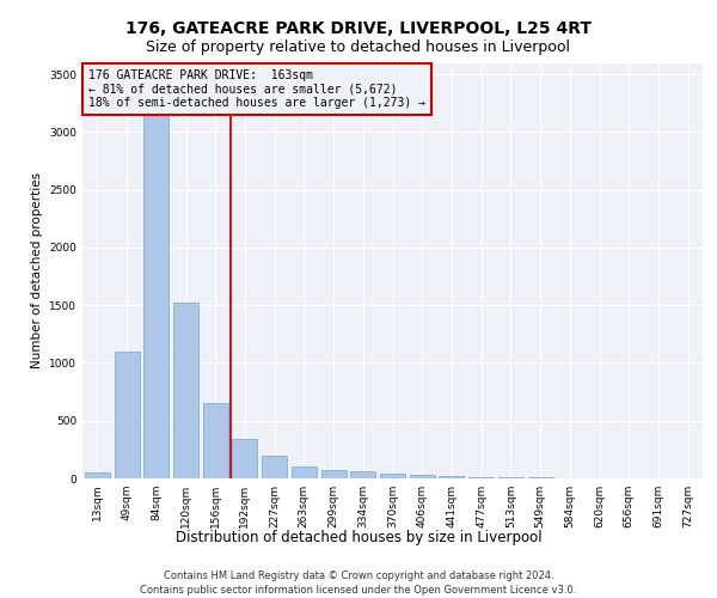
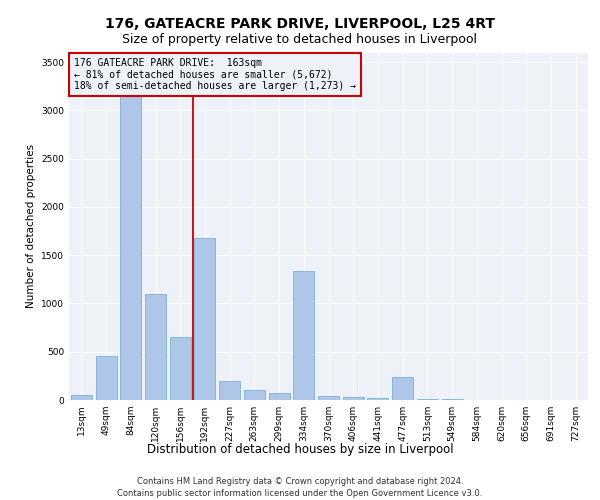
49sqm: 1100 -> 460
120sqm: 1520 -> 1100
192sqm: 340 -> 1680
334sqm: 60 -> 1340
477sqm: 10 -> 240
